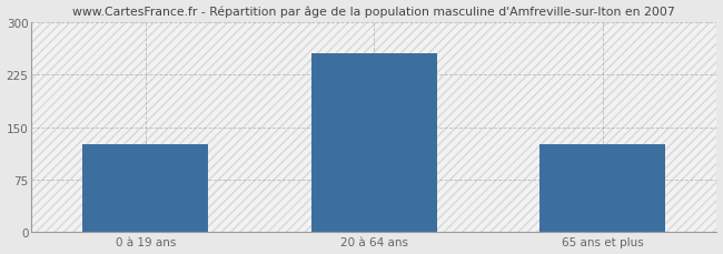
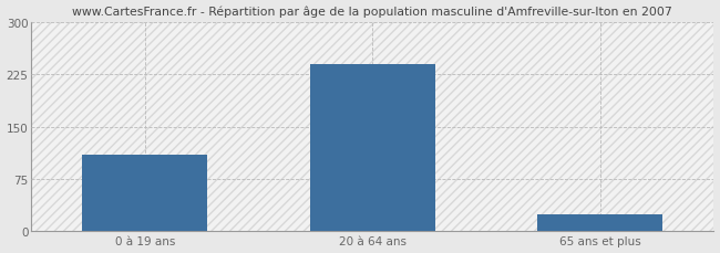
0 à 19 ans: 126 -> 110
20 à 64 ans: 256 -> 240
65 ans et plus: 126 -> 25
